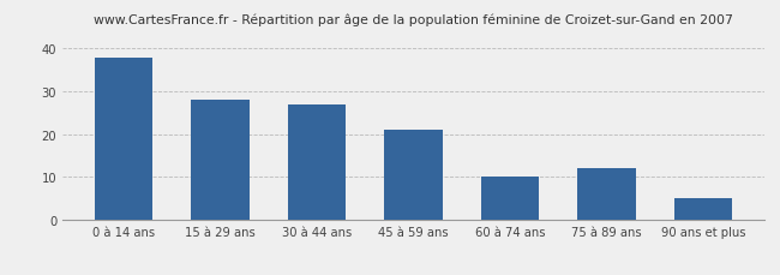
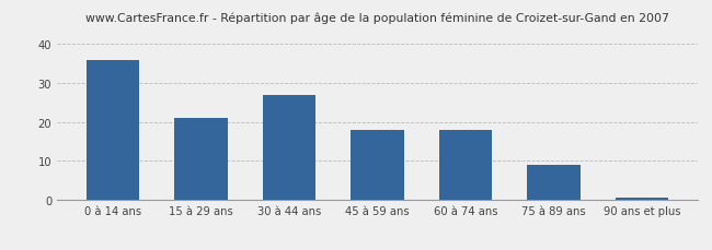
0 à 14 ans: 38.0 -> 36.0
15 à 29 ans: 28.0 -> 21.0
45 à 59 ans: 21.0 -> 18.0
60 à 74 ans: 10.0 -> 18.0
75 à 89 ans: 12.0 -> 9.0
90 ans et plus: 5.0 -> 0.5
